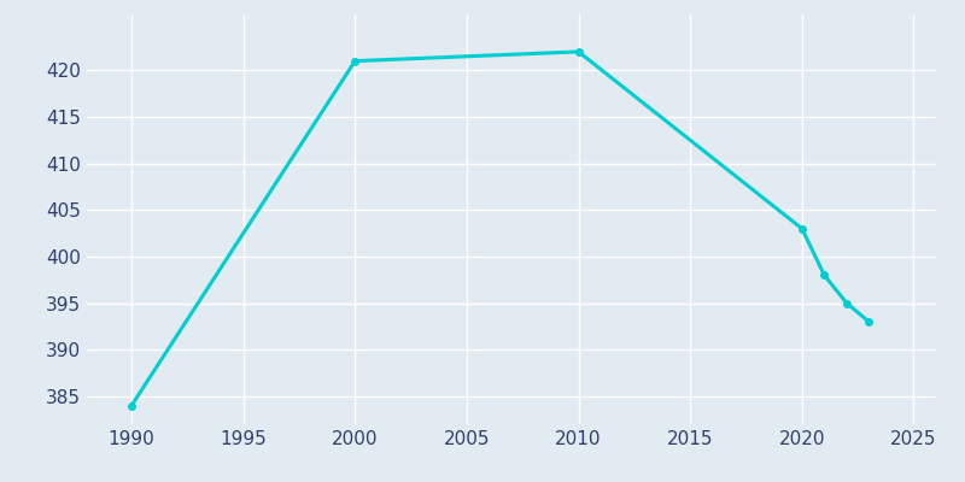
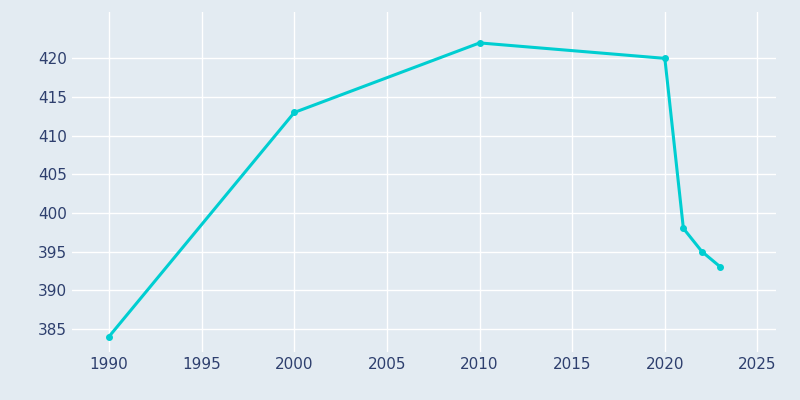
2000: 421 -> 413
2020: 403 -> 420
